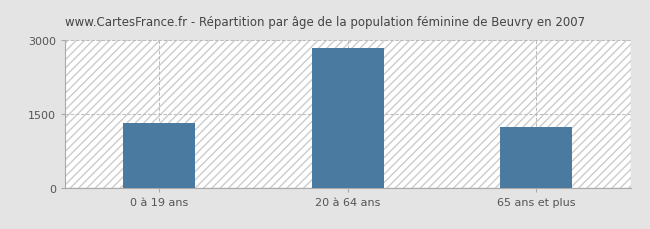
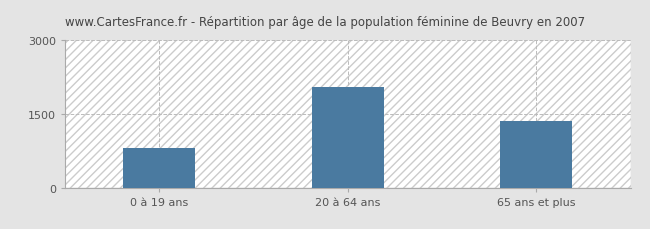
0 à 19 ans: 1320 -> 800
20 à 64 ans: 2840 -> 2050
65 ans et plus: 1240 -> 1350
